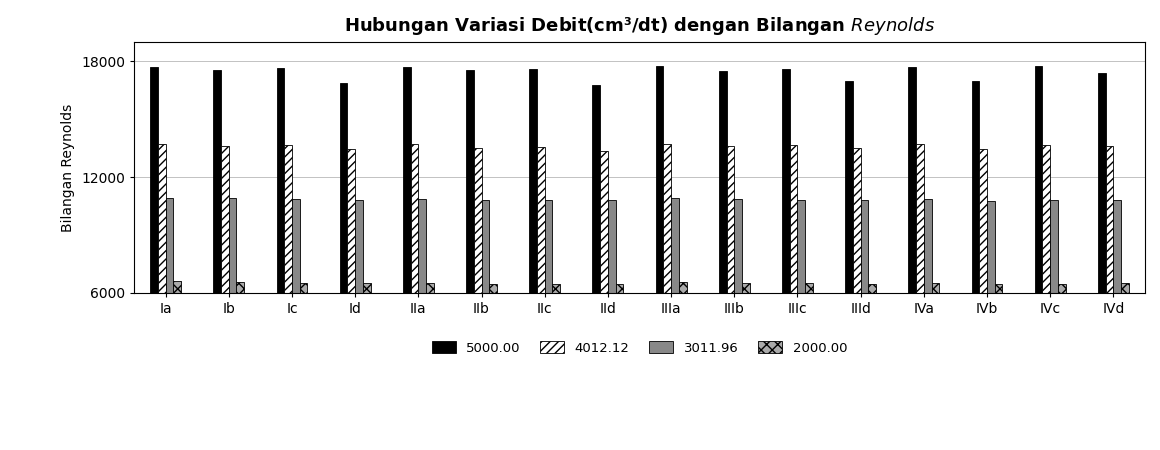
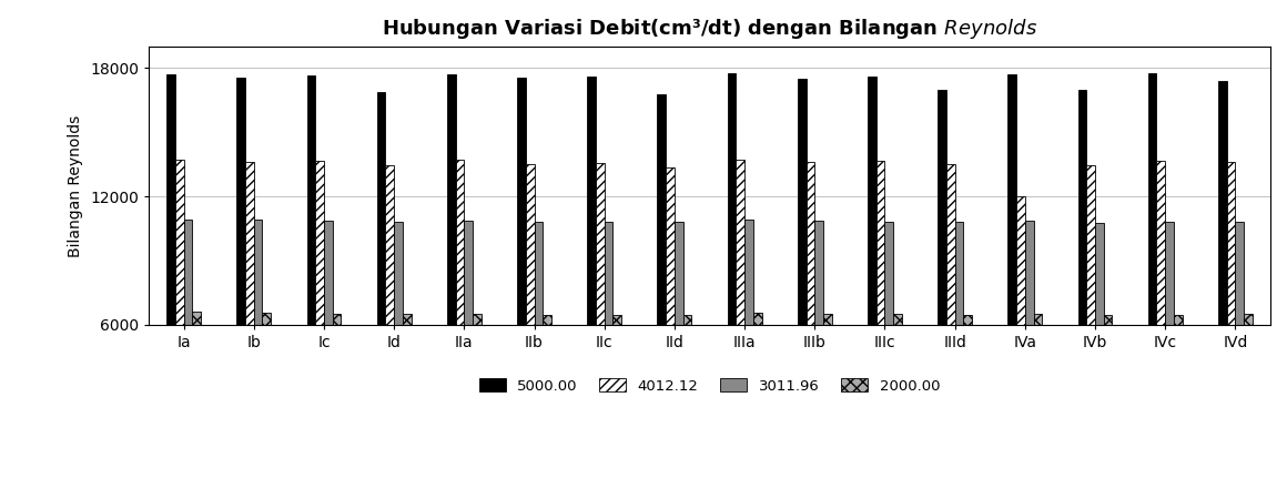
4012.12/IVa: 13700 -> 12000
